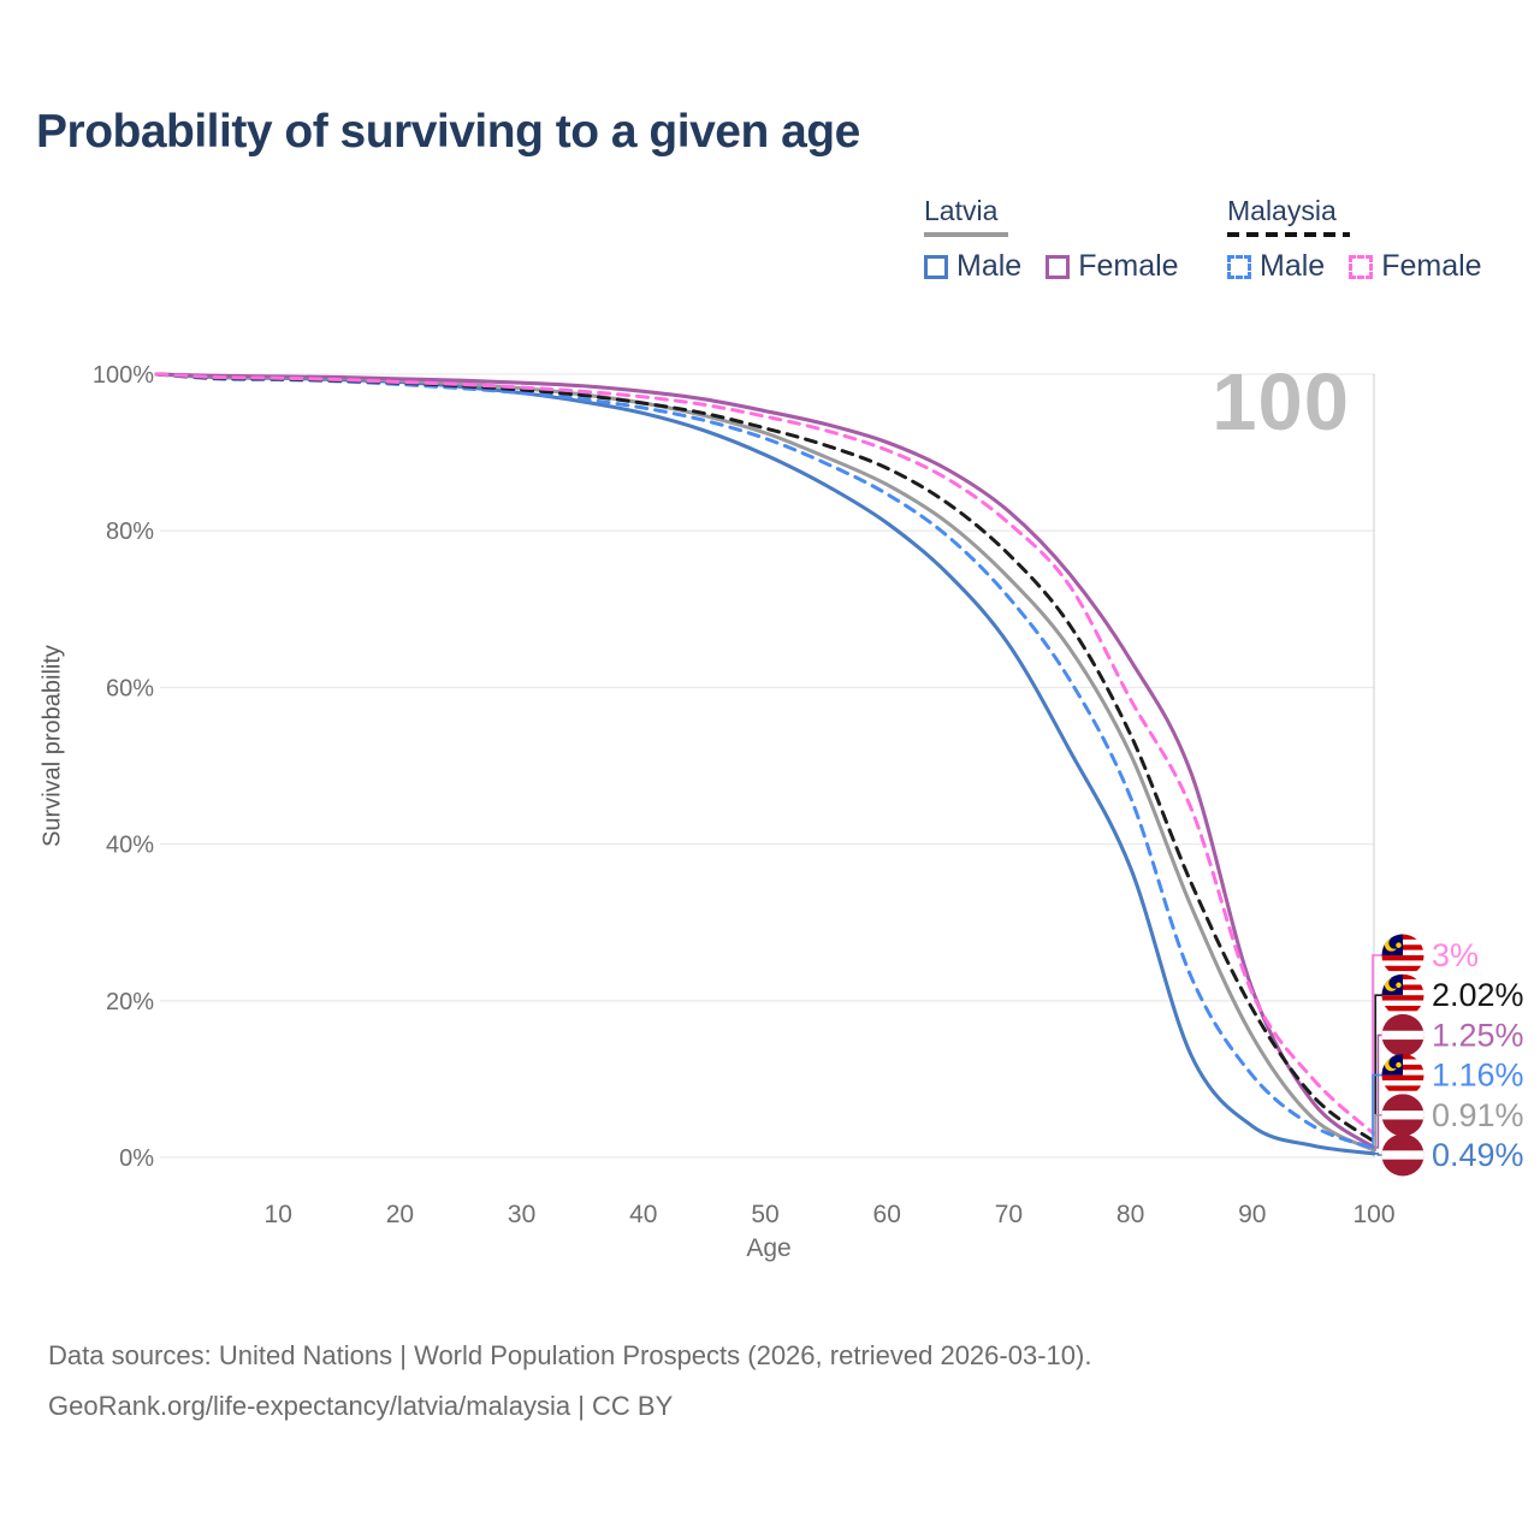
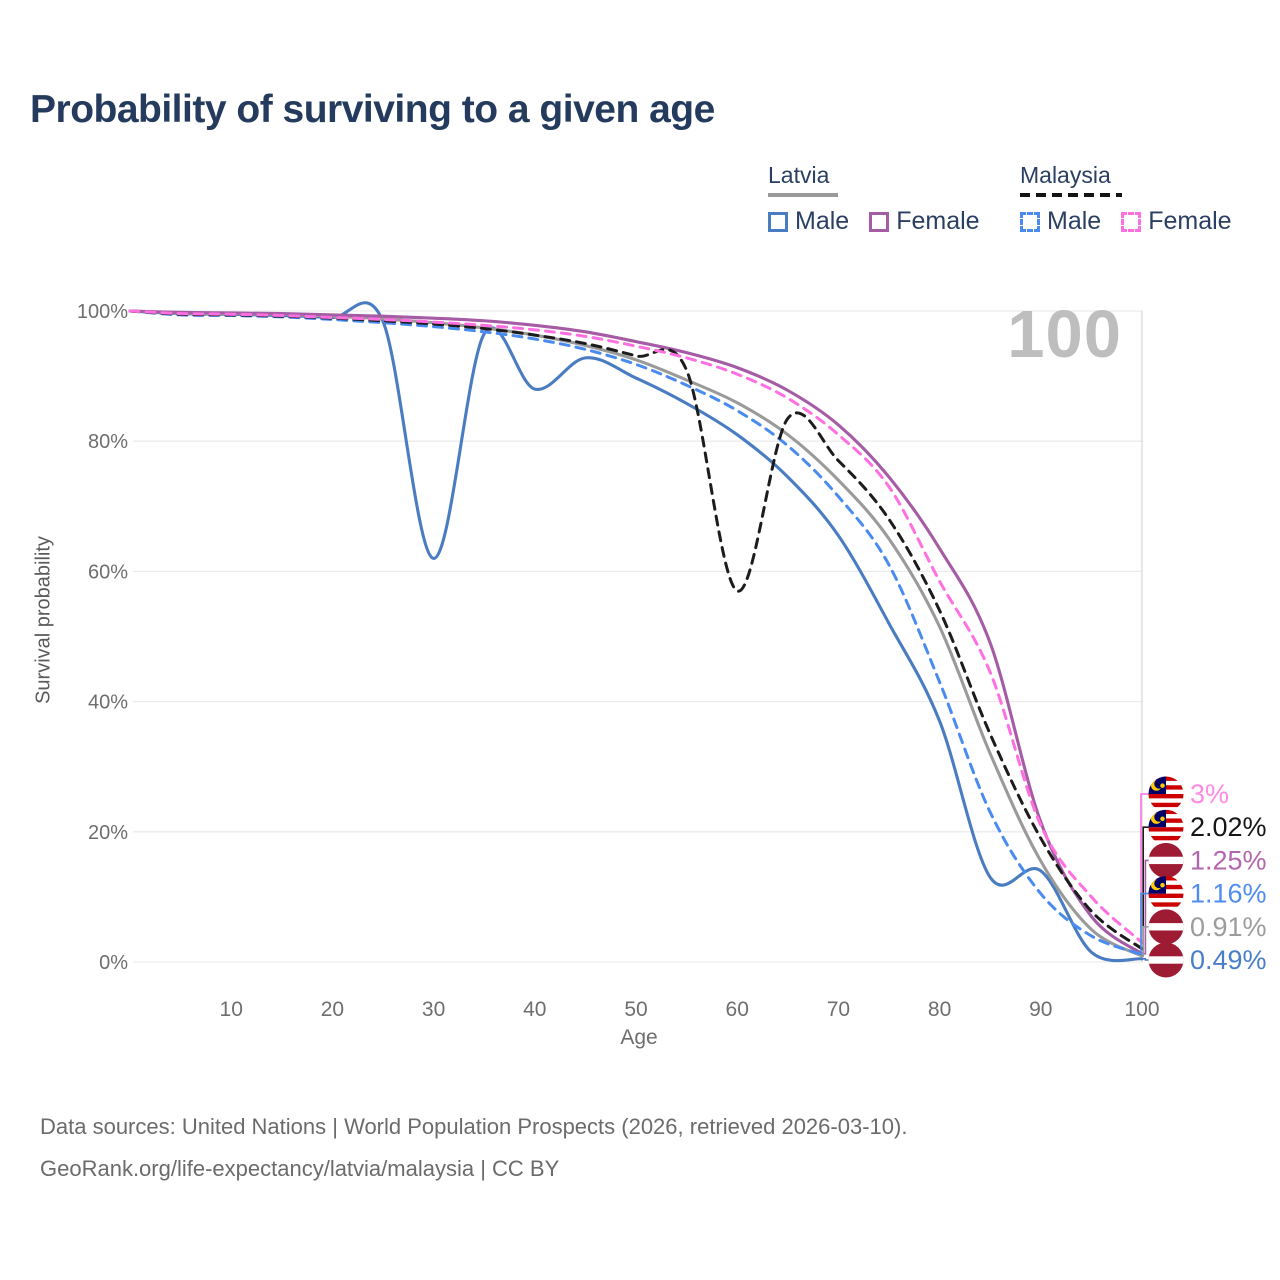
Latvia Male/30: 98% -> 62%
Latvia Male/40: 95% -> 88%
Malaysia/60: 88% -> 57%
Malaysia Male/80: 46% -> 43%
Latvia Male/90: 4% -> 14%
